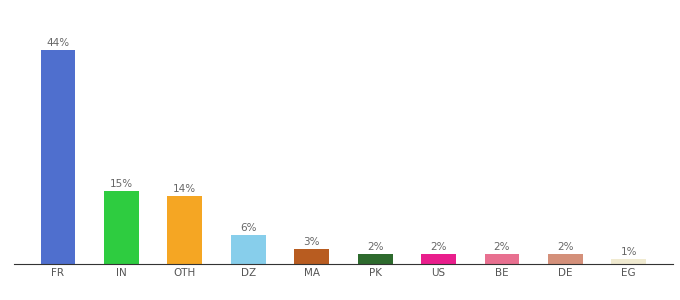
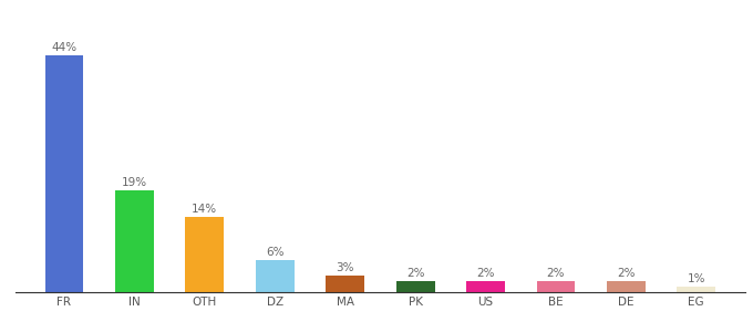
IN: 15% -> 19%
